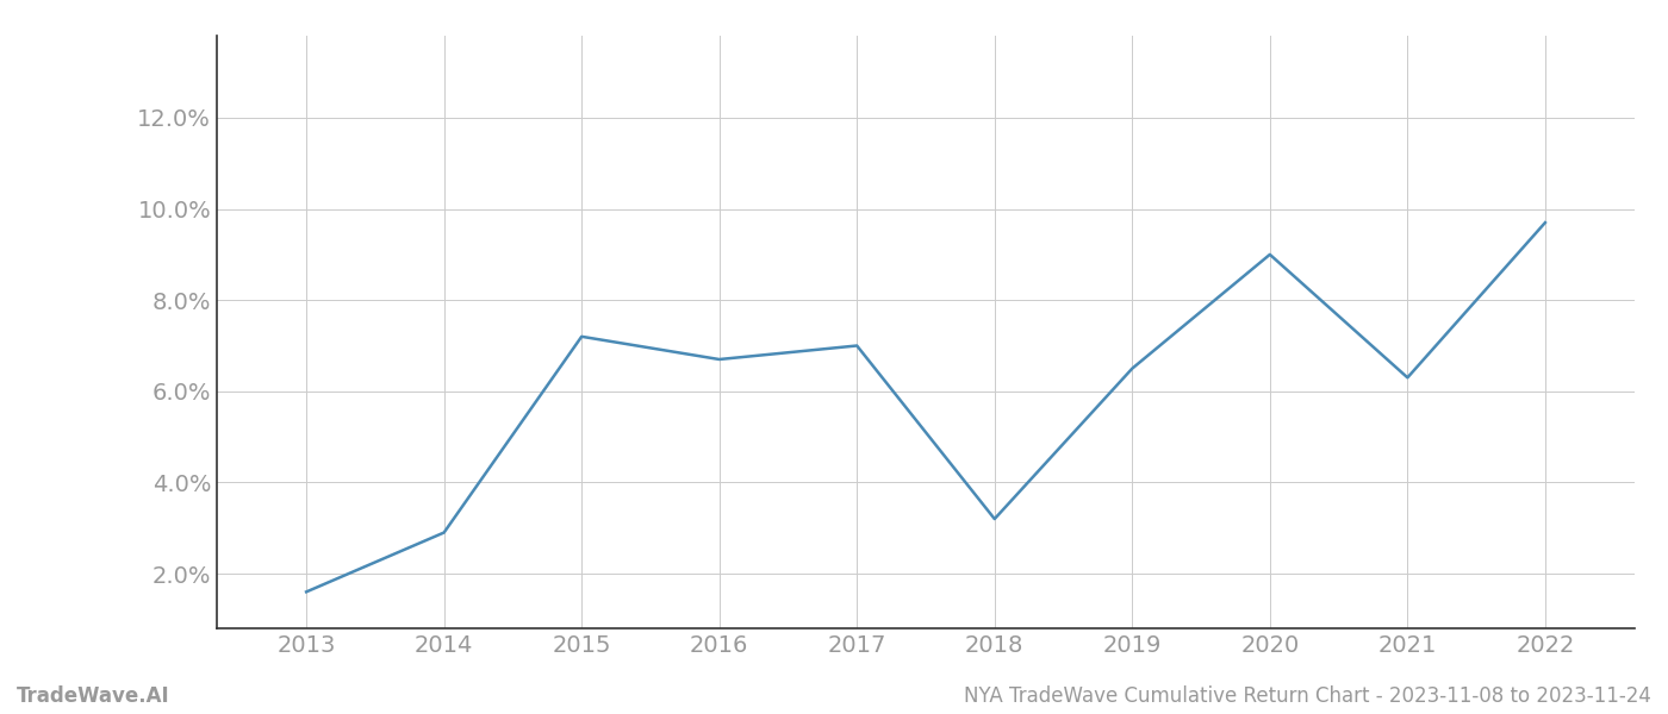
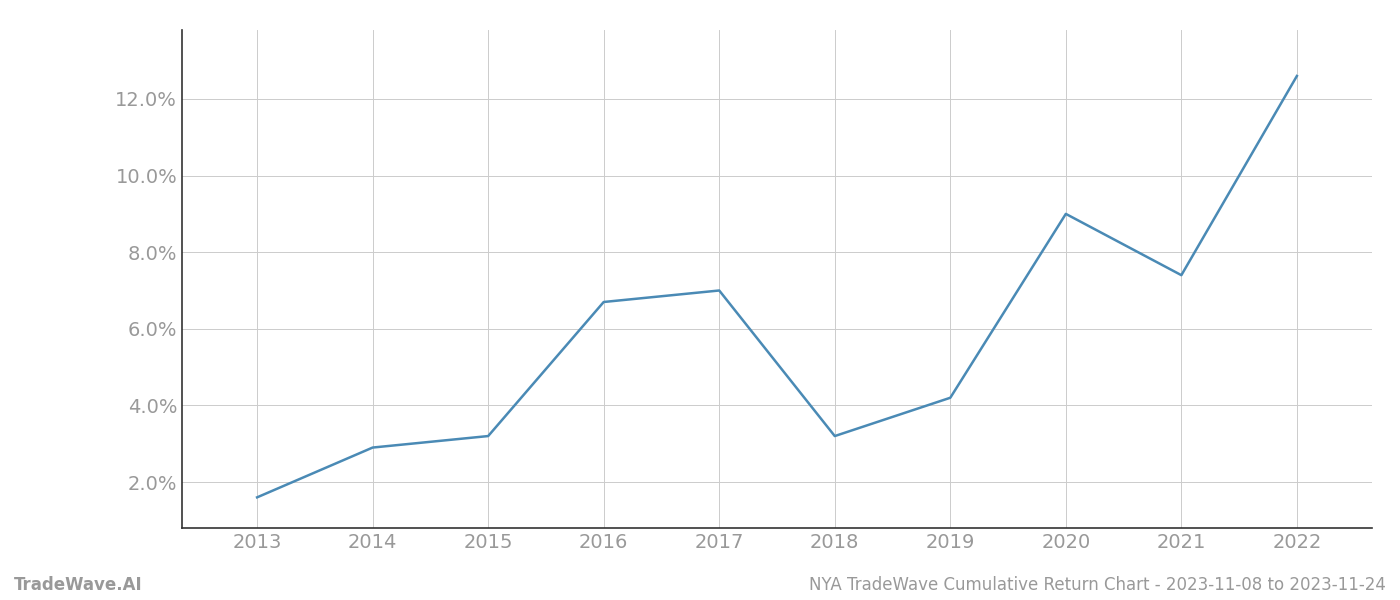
2015: 7.2% -> 3.2%
2019: 6.5% -> 4.2%
2021: 6.3% -> 7.4%
2022: 9.7% -> 12.6%
